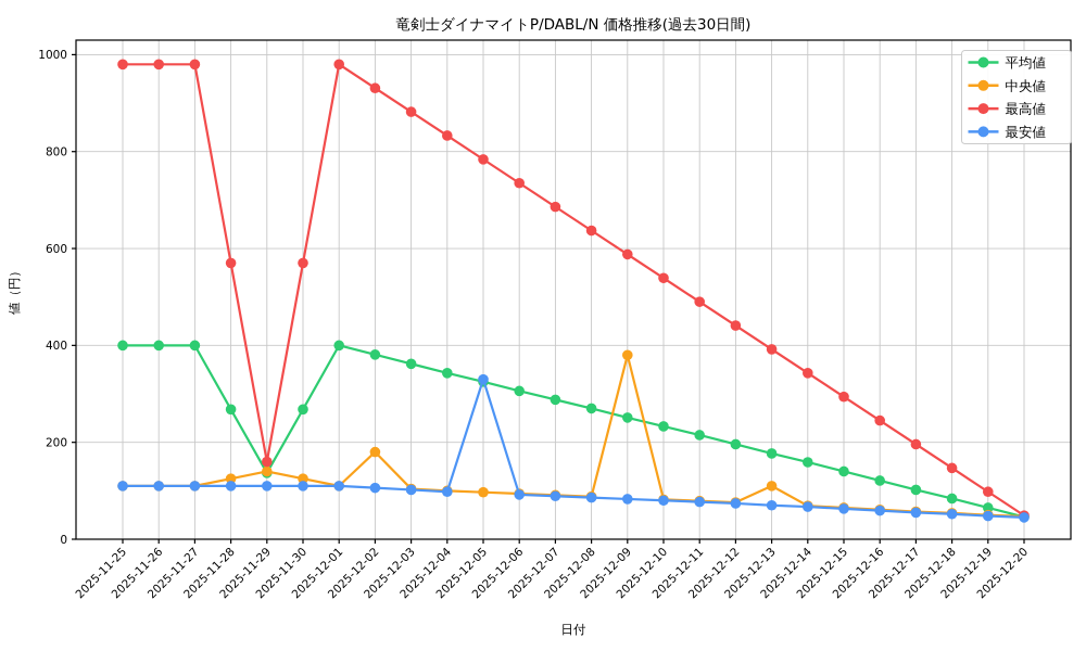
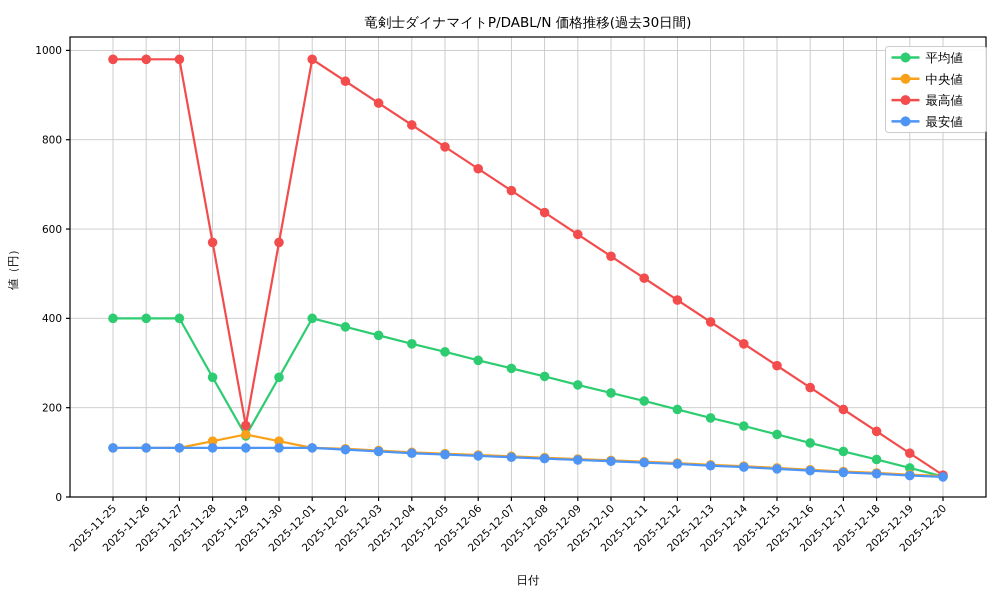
中央値/2025-12-02: 180 -> 110
最安値/2025-12-05: 330 -> 100
中央値/2025-12-09: 380 -> 80
中央値/2025-12-13: 110 -> 70
